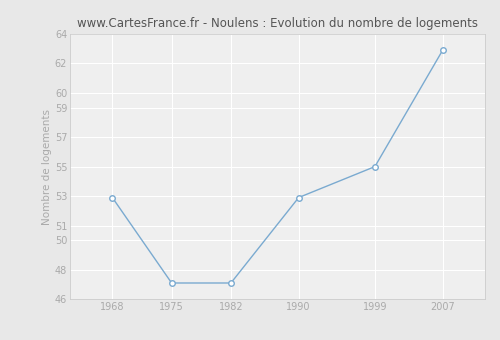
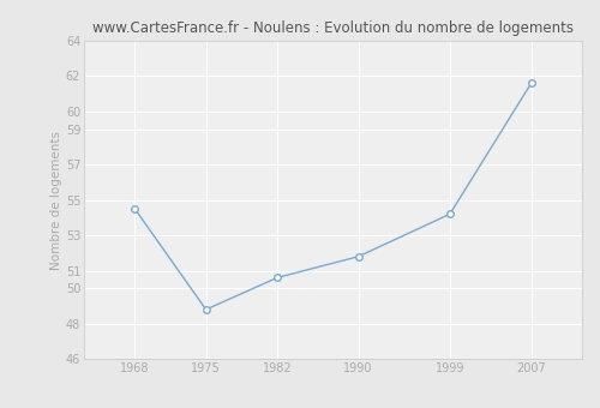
1968: 52.9 -> 54.5
1975: 47.1 -> 48.8
1982: 47.1 -> 50.6
1990: 52.9 -> 51.8
1999: 55.0 -> 54.2
2007: 62.9 -> 61.6
